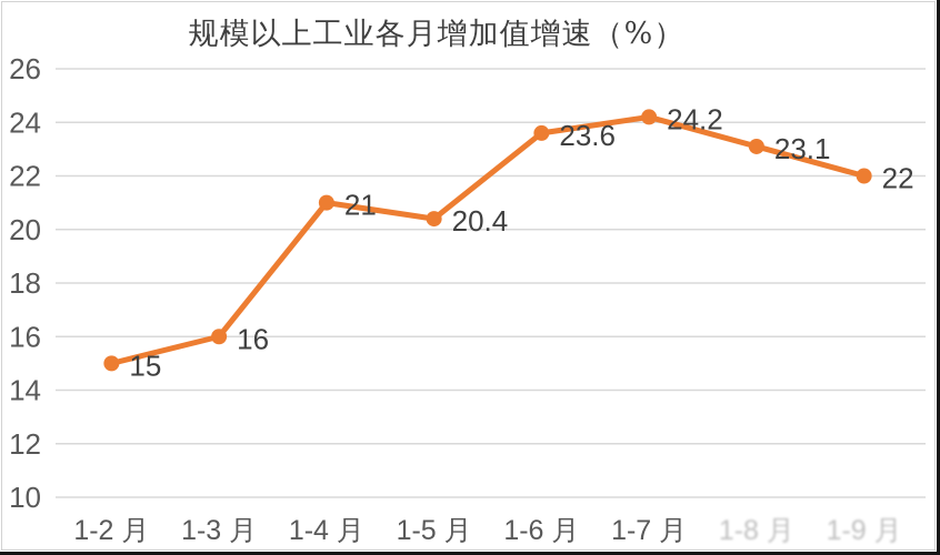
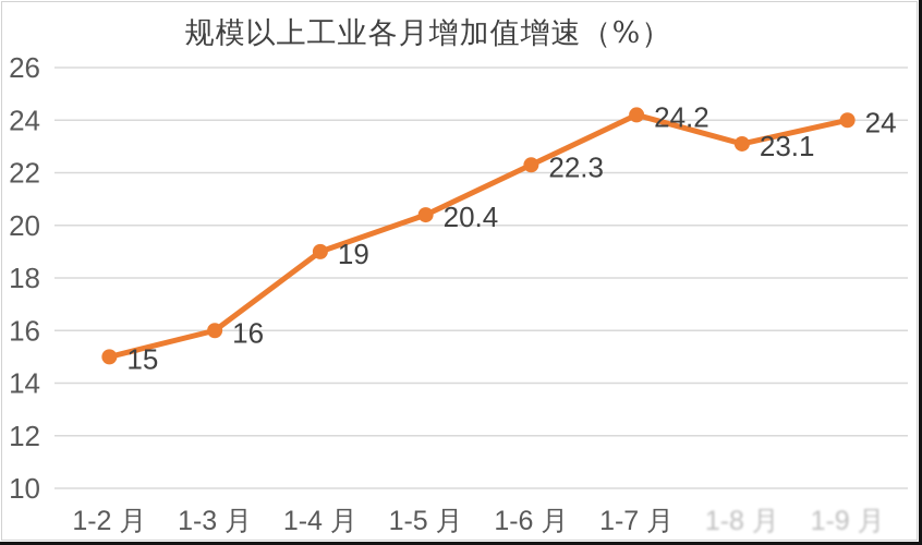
1-4 月: 21 -> 19
1-6 月: 23.6 -> 22.3
1-9 月: 22 -> 24
